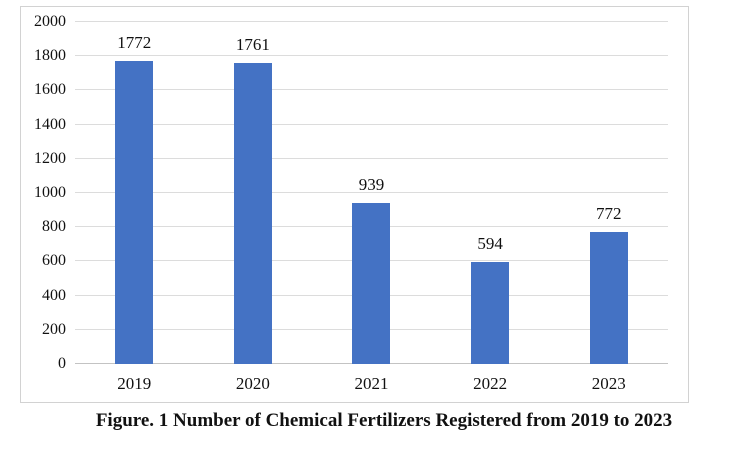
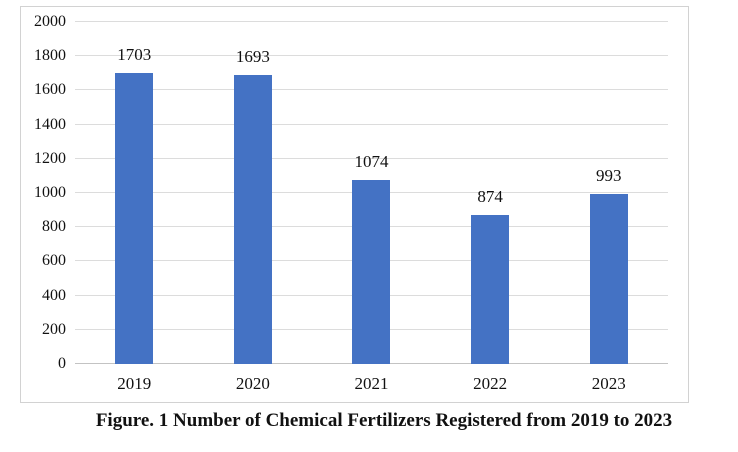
2019: 1772 -> 1703
2020: 1761 -> 1693
2021: 939 -> 1074
2022: 594 -> 874
2023: 772 -> 993
